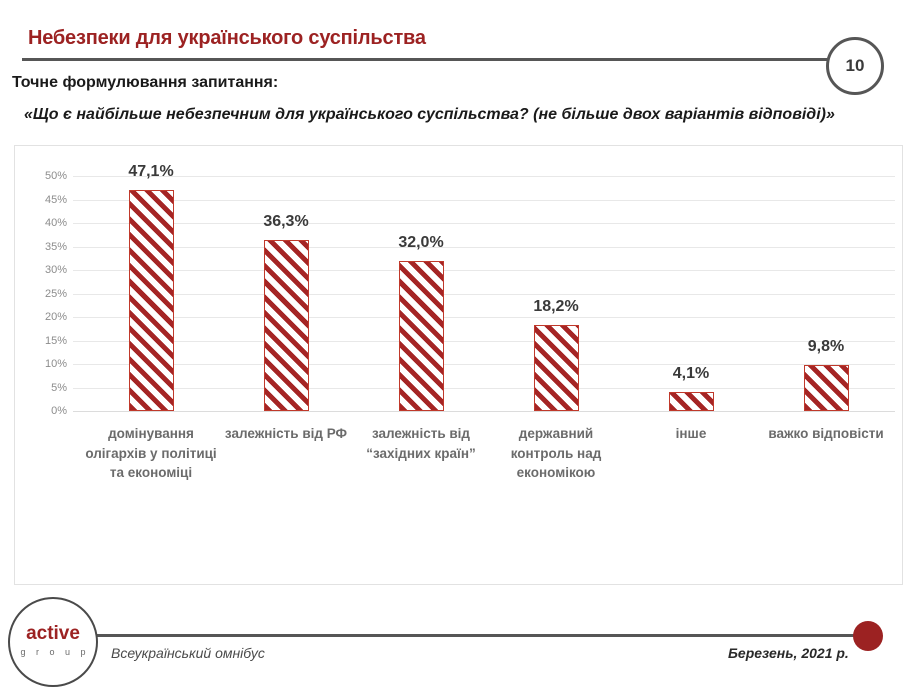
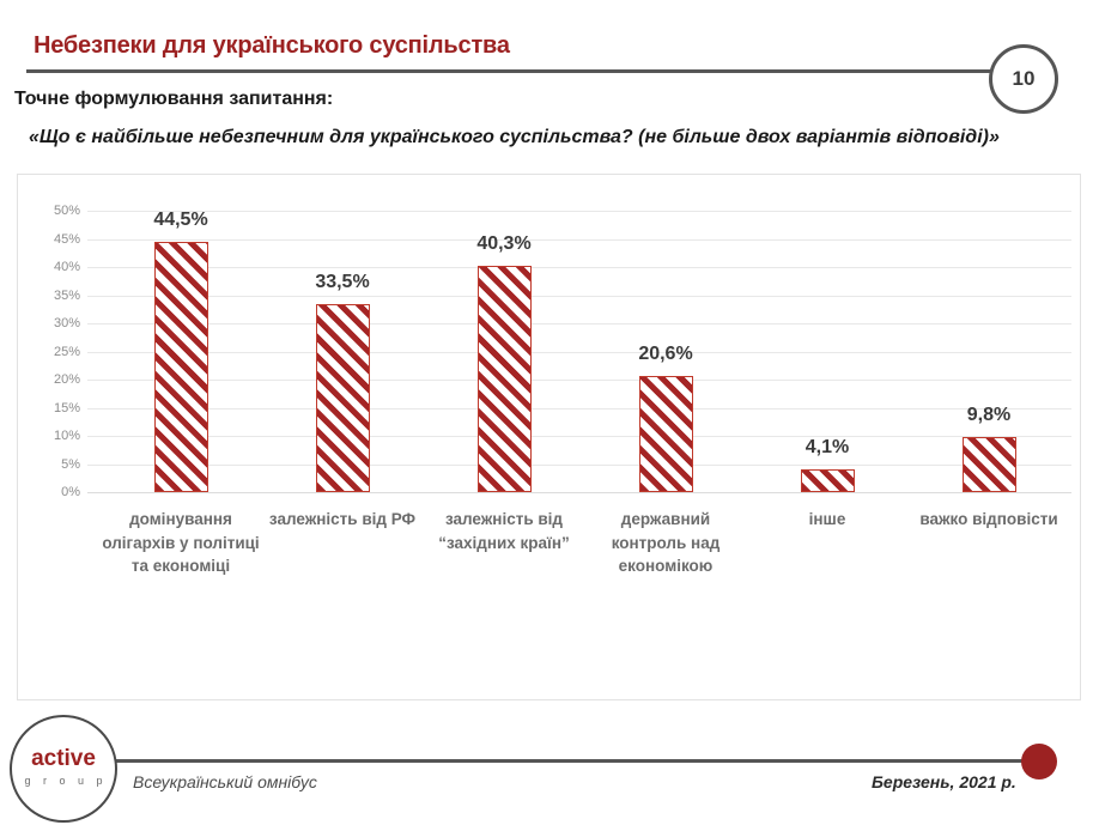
домінування олігархів у політиці та економіці: 47,1% -> 44,5%
залежність від РФ: 36,3% -> 33,5%
залежність від “західних країн”: 32,0% -> 40,3%
державний контроль над економікою: 18,2% -> 20,6%
